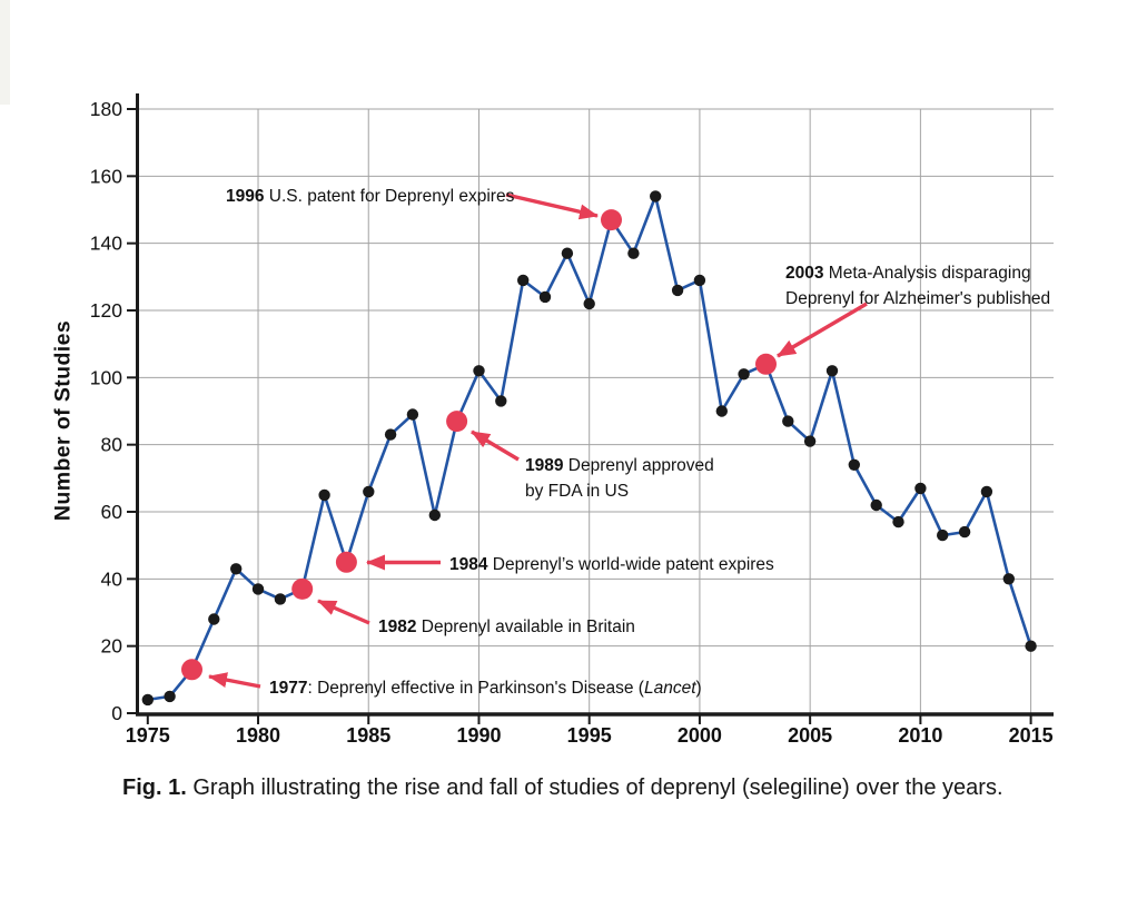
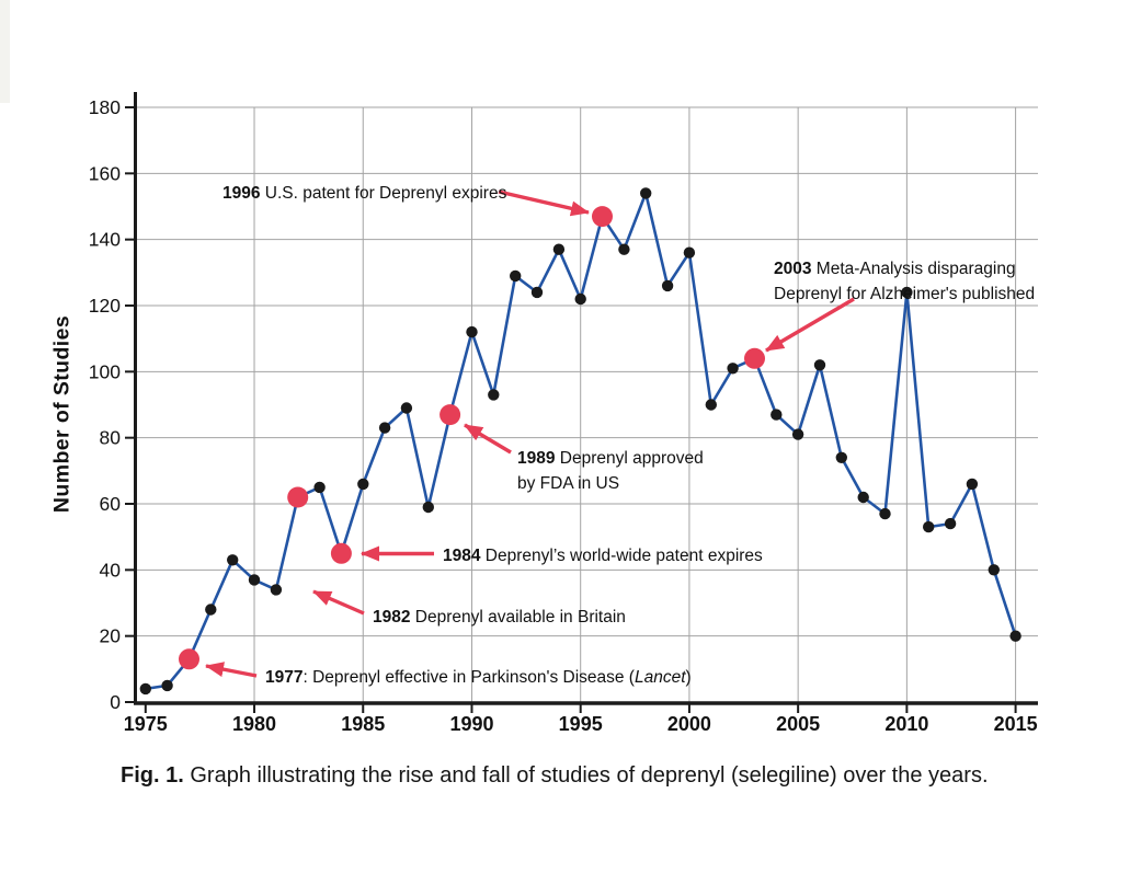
1982: 37 -> 62
1990: 102 -> 112
2000: 129 -> 136
2010: 67 -> 124
